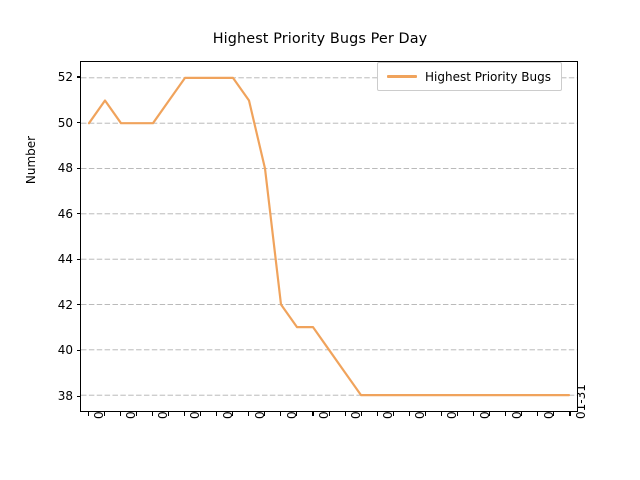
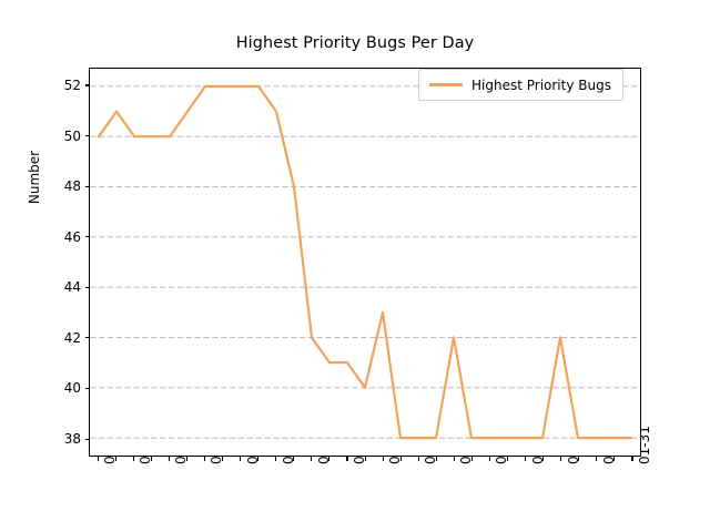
01-17: 39 -> 43
01-21: 38 -> 42
01-27: 38 -> 42
